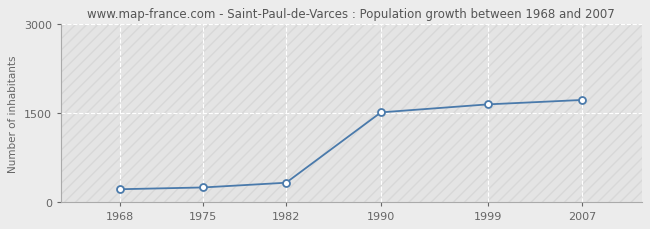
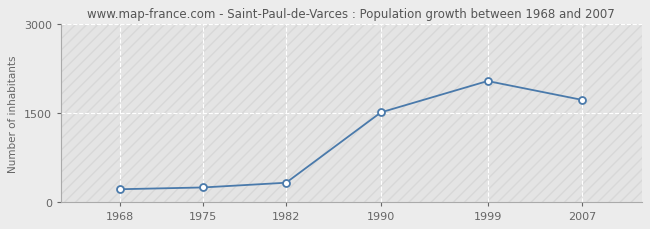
1999: 1640 -> 2040
